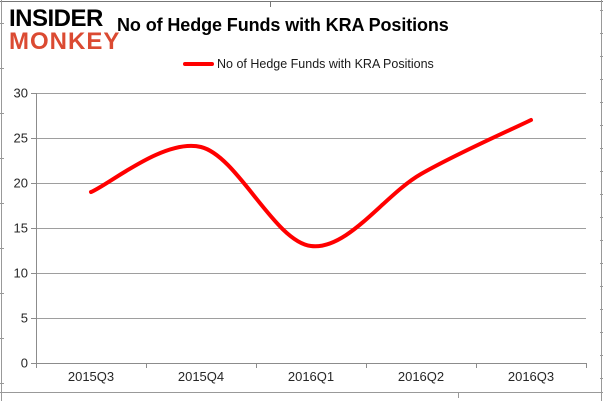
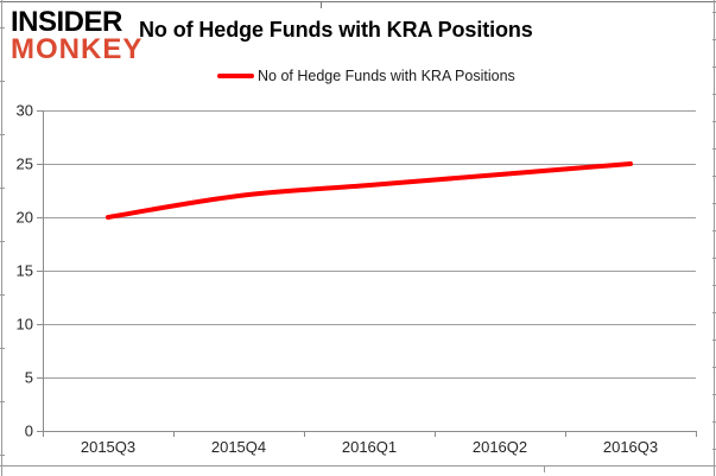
2015Q3: 19 -> 20
2015Q4: 24 -> 22
2016Q1: 13 -> 23
2016Q2: 21 -> 24
2016Q3: 27 -> 25
